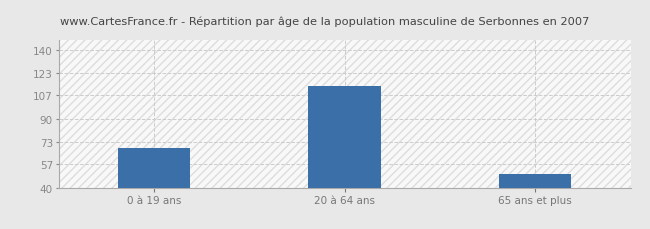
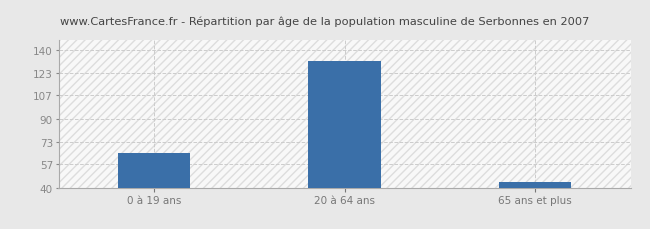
0 à 19 ans: 69 -> 65
20 à 64 ans: 114 -> 132
65 ans et plus: 50 -> 44
